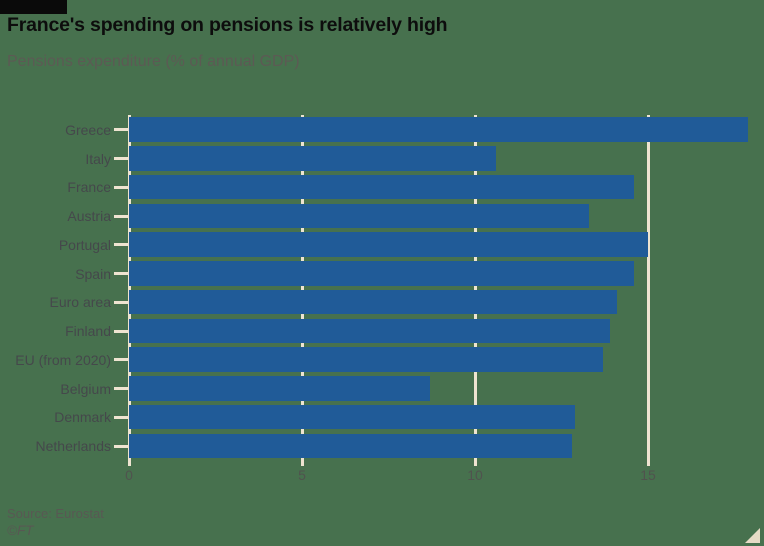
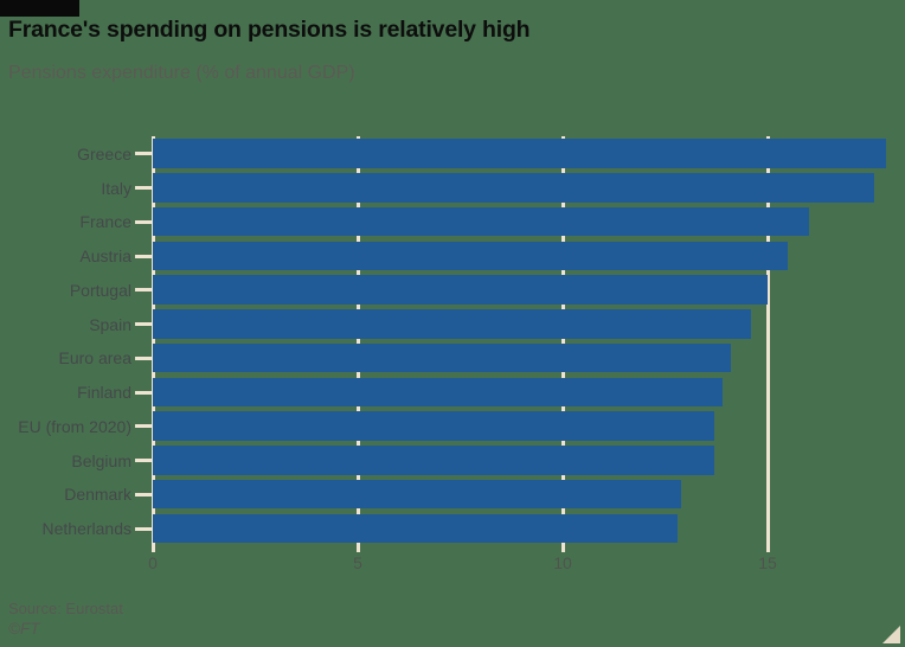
Italy: 10.6 -> 17.6
France: 14.6 -> 16.0
Austria: 13.3 -> 15.5
Belgium: 8.7 -> 13.7
